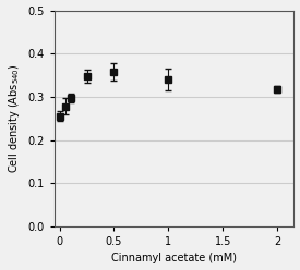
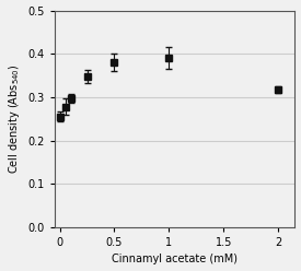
0.5: 0.357 -> 0.380
1: 0.340 -> 0.390
